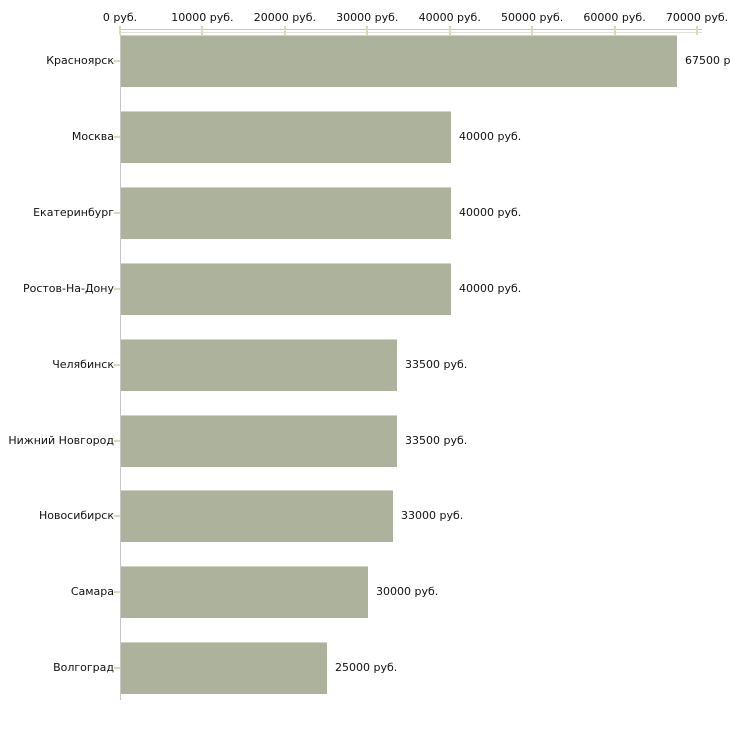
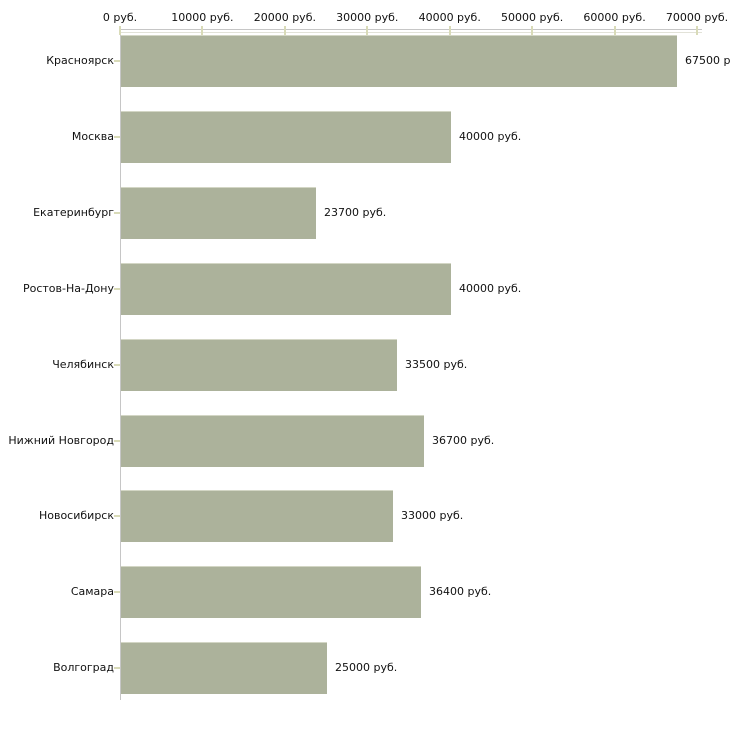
Екатеринбург: 40000 -> 23700
Нижний Новгород: 33500 -> 36700
Самара: 30000 -> 36400
